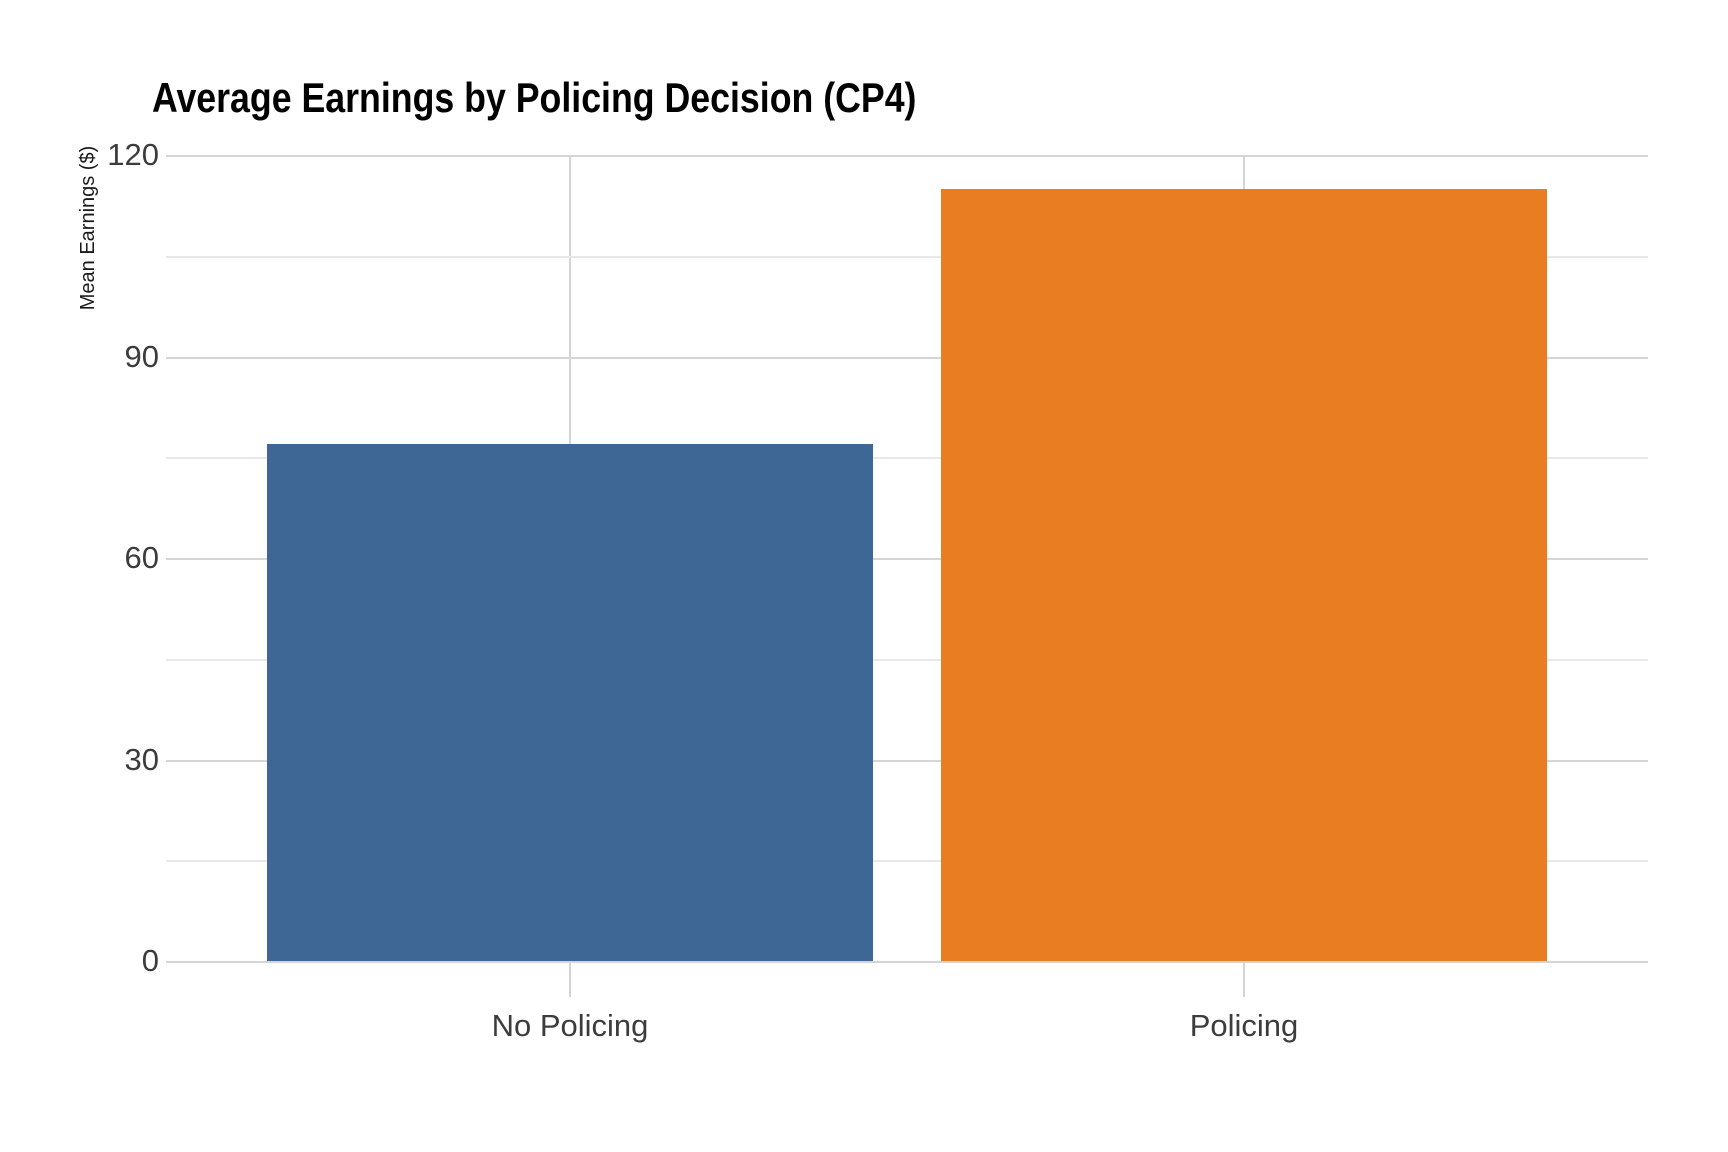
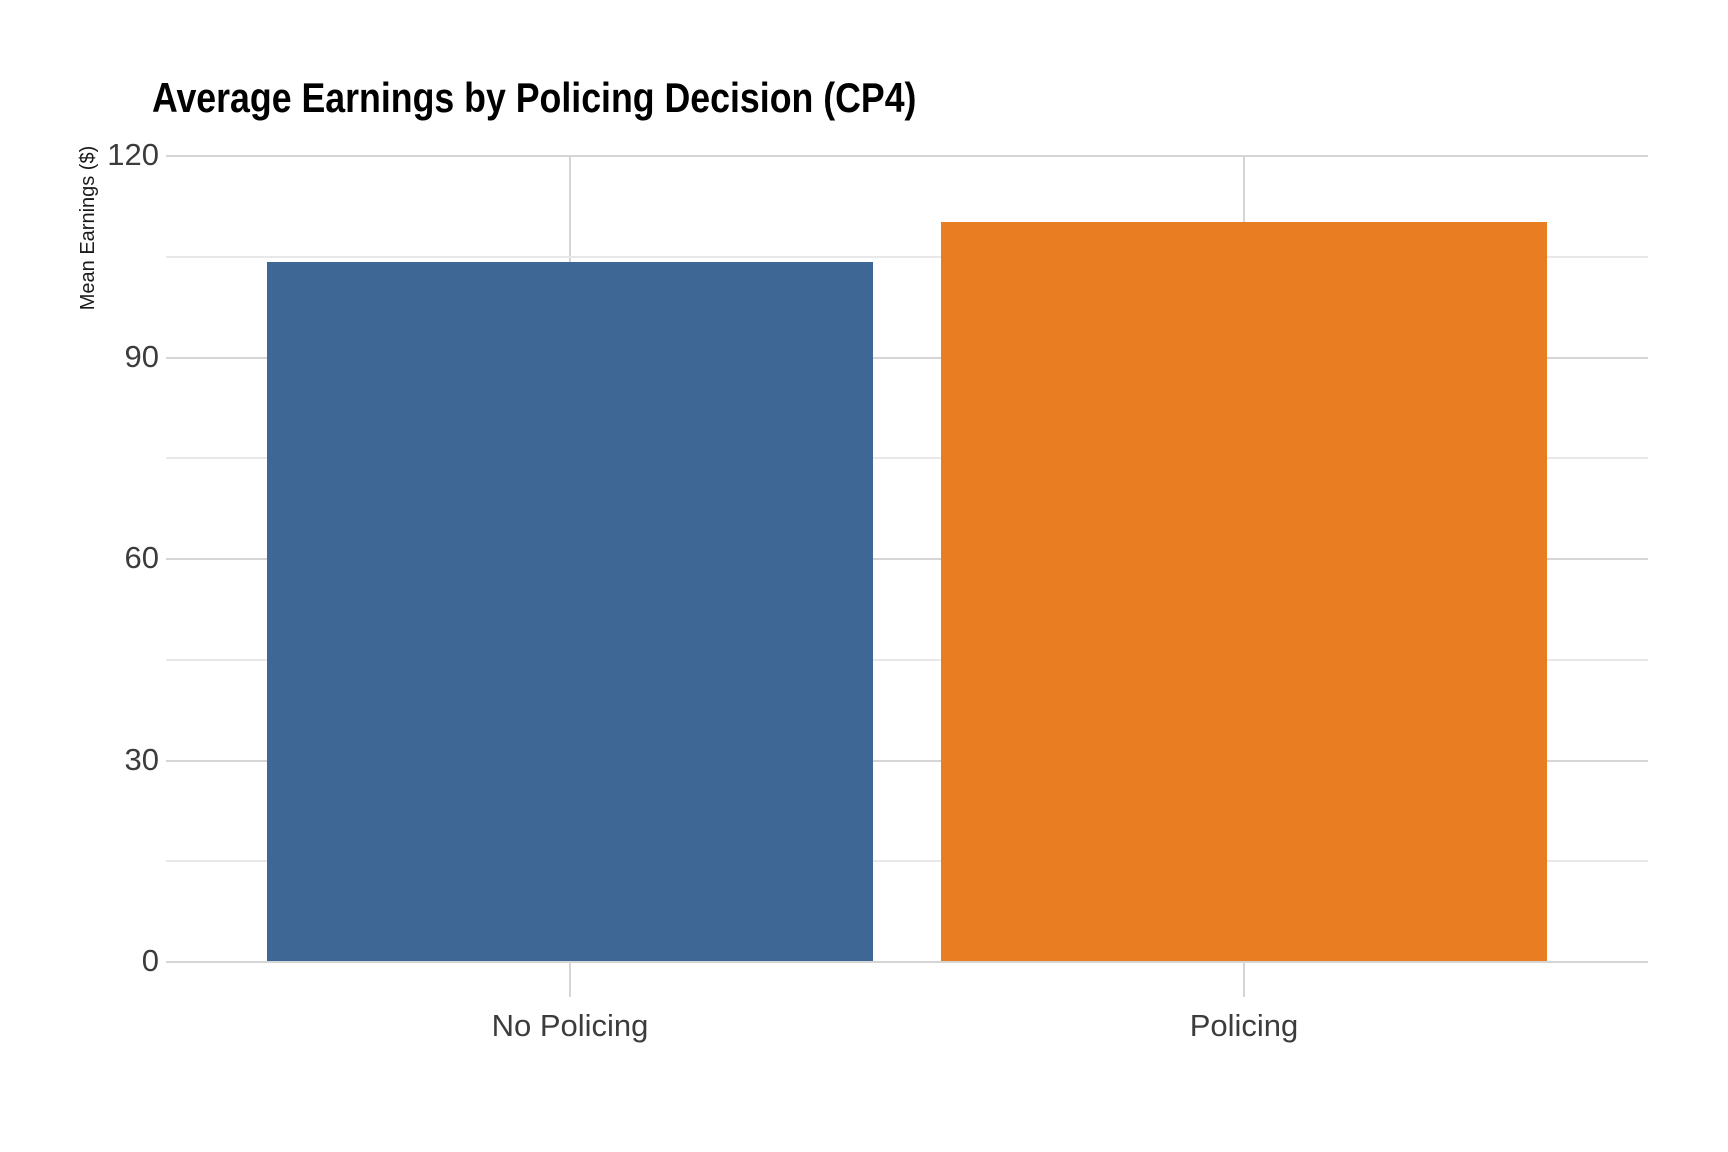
No Policing: 77 -> 104
Policing: 115 -> 110
